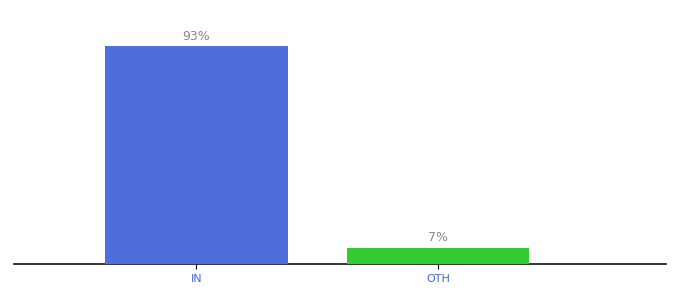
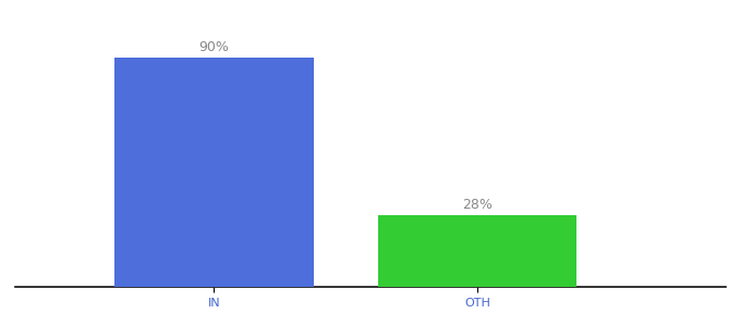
IN: 93% -> 90%
OTH: 7% -> 28%
